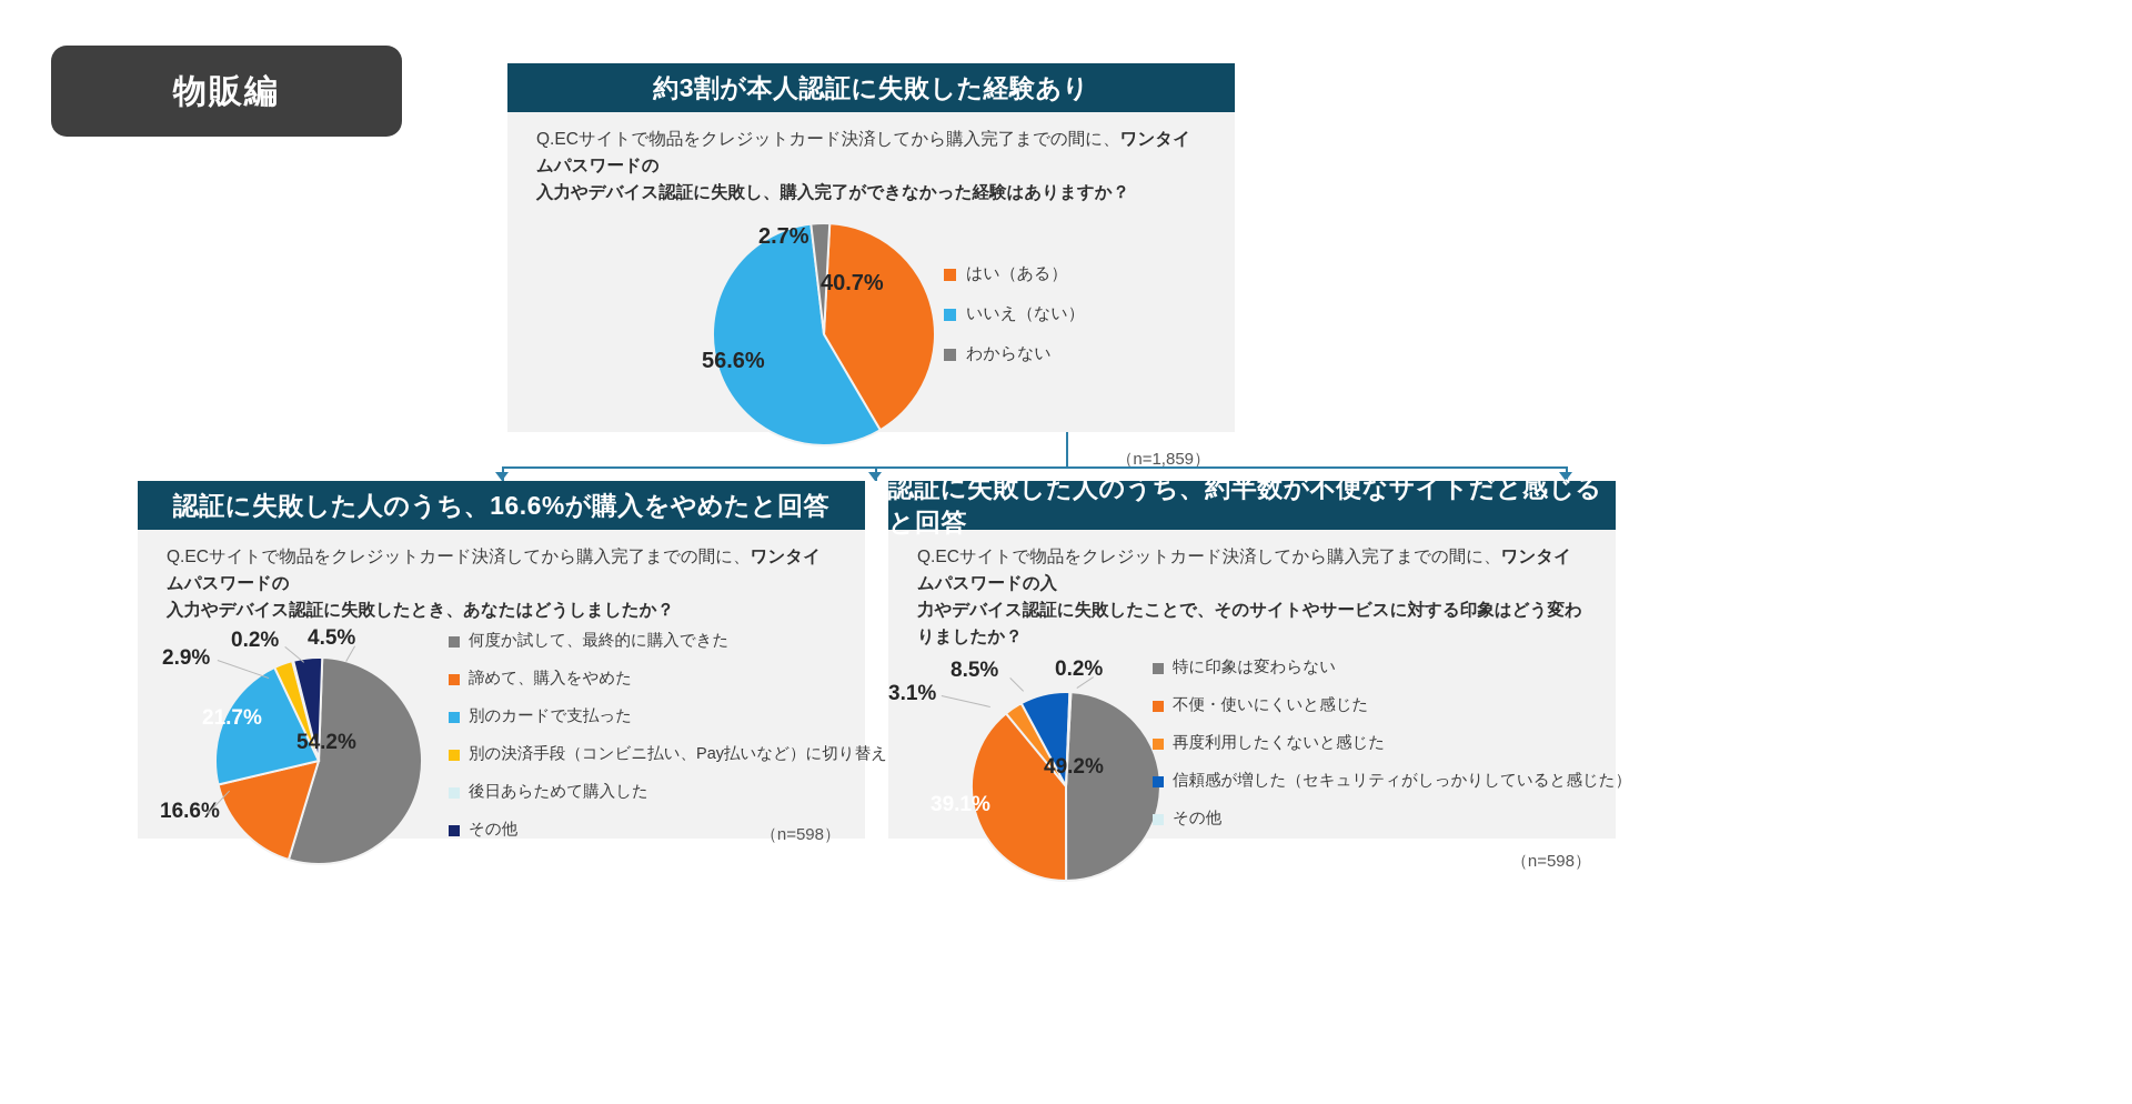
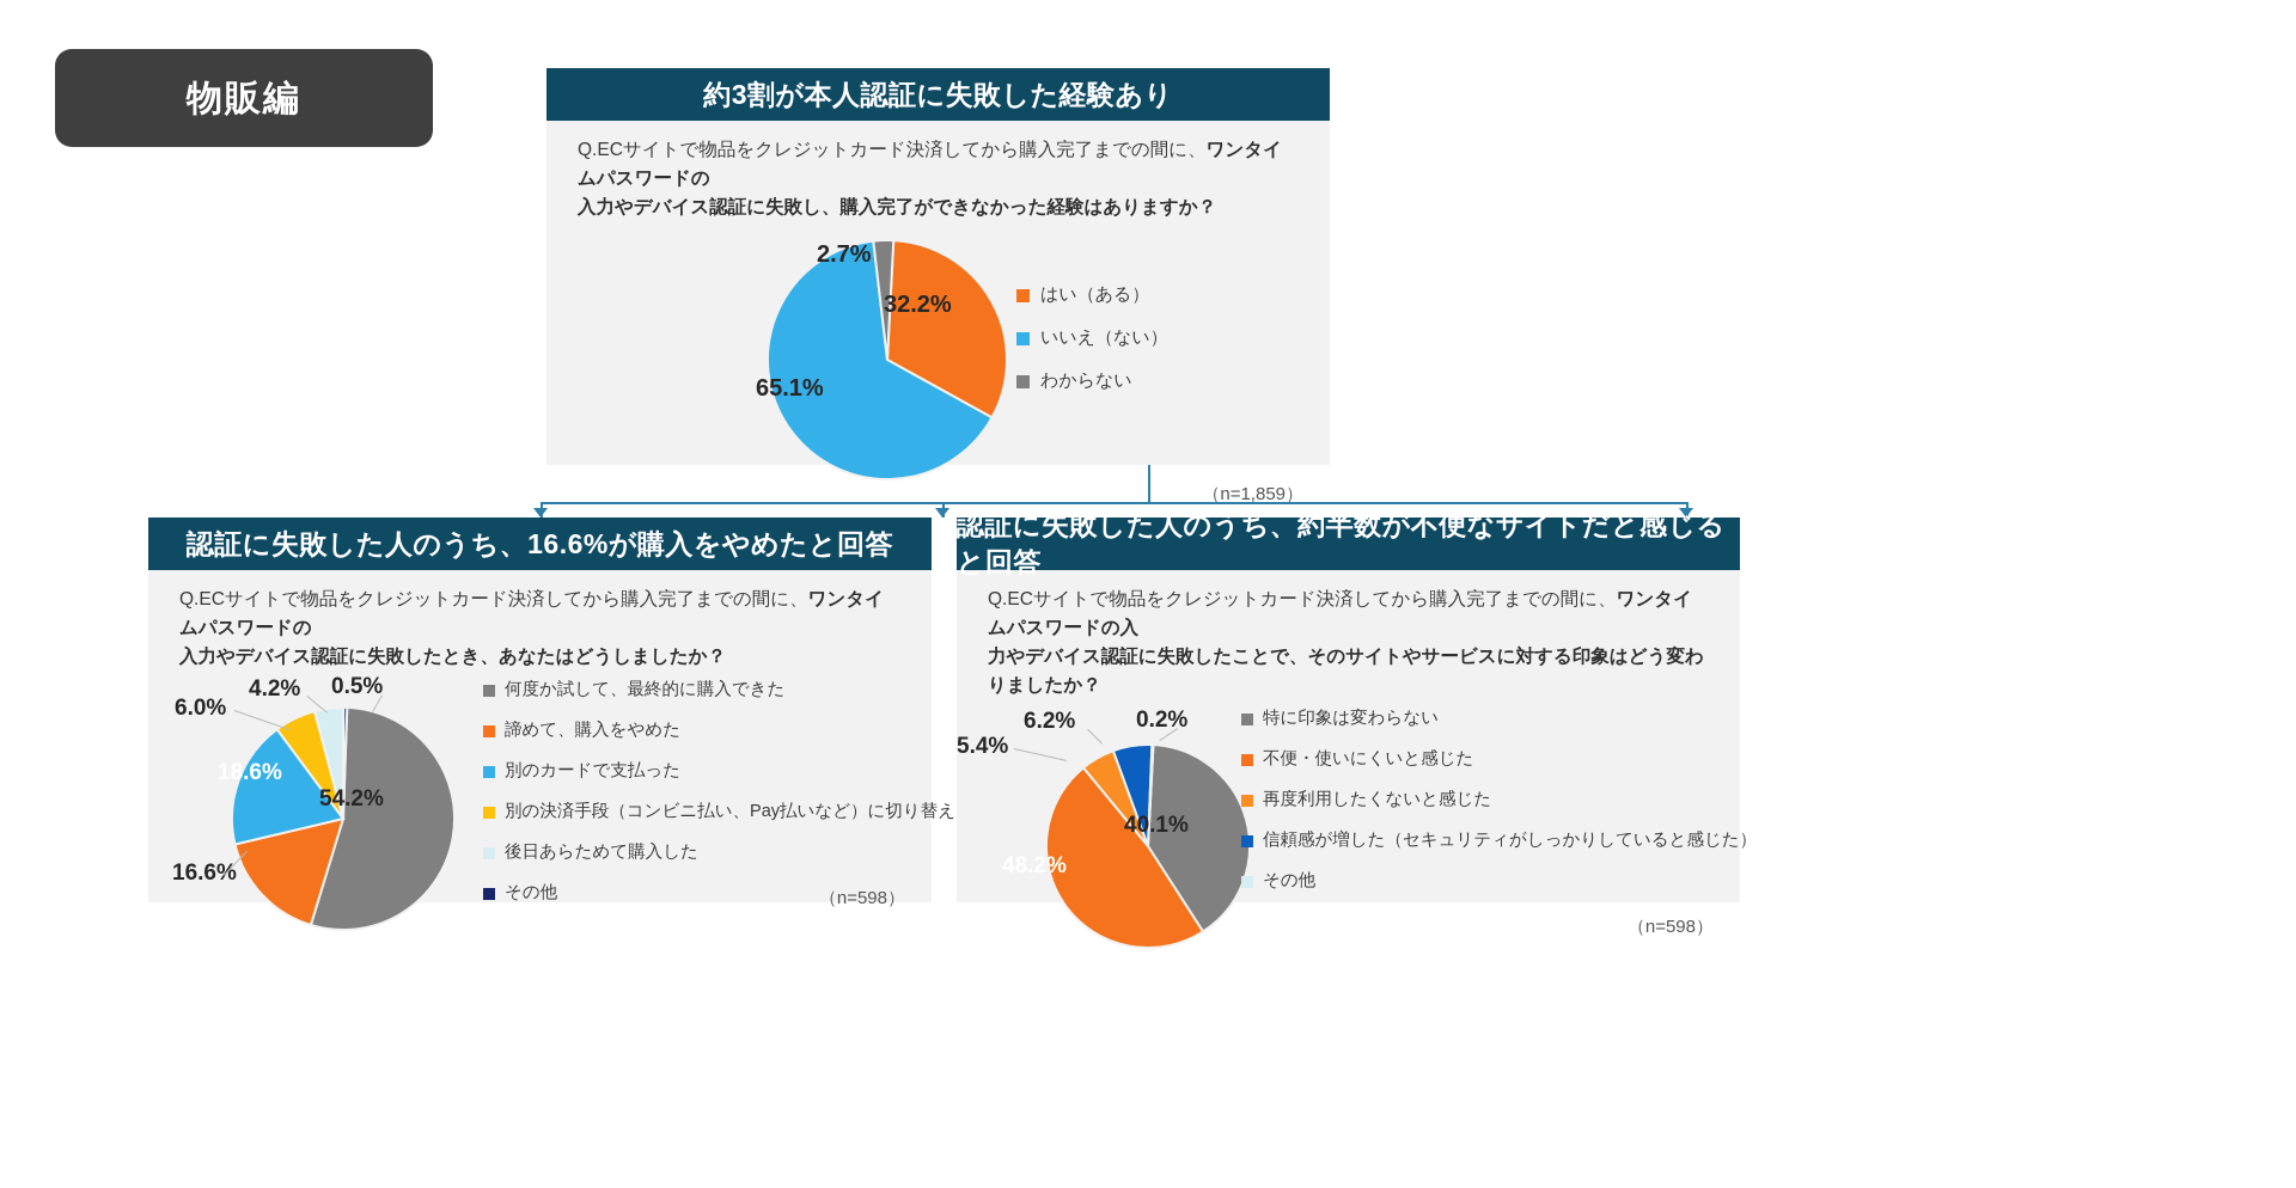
約3割が本人認証に失敗した経験あり/はい（ある）: 40.7% -> 32.2%
約3割が本人認証に失敗した経験あり/いいえ（ない）: 56.6% -> 65.1%
認証に失敗した人のうち、16.6%が購入をやめたと回答/別のカードで支払った: 21.7% -> 18.6%
認証に失敗した人のうち、16.6%が購入をやめたと回答/別の決済手段（コンビニ払い、Pay払いなど）に切り替えた: 2.9% -> 6.0%
認証に失敗した人のうち、16.6%が購入をやめたと回答/後日あらためて購入した: 0.2% -> 4.2%
認証に失敗した人のうち、16.6%が購入をやめたと回答/その他: 4.5% -> 0.5%
認証に失敗した人のうち、約半数が不便なサイトだと感じると回答/特に印象は変わらない: 49.2% -> 40.1%
認証に失敗した人のうち、約半数が不便なサイトだと感じると回答/不便・使いにくいと感じた: 39.1% -> 48.2%
認証に失敗した人のうち、約半数が不便なサイトだと感じると回答/再度利用したくないと感じた: 3.1% -> 5.4%
認証に失敗した人のうち、約半数が不便なサイトだと感じると回答/信頼感が増した（セキュリティがしっかりしていると感じた）: 8.5% -> 6.2%
